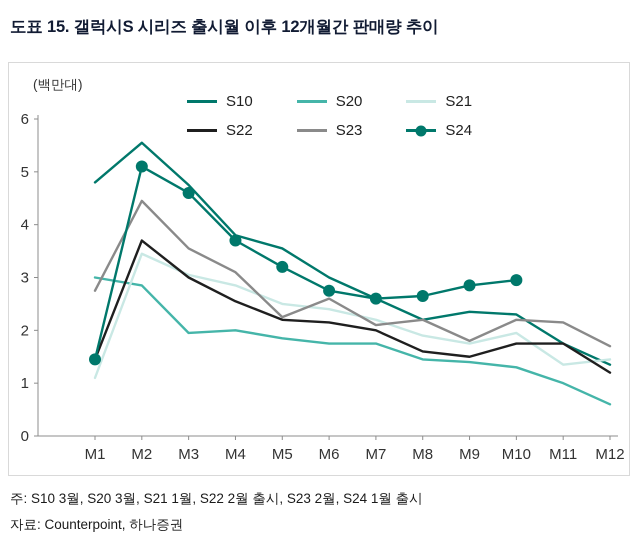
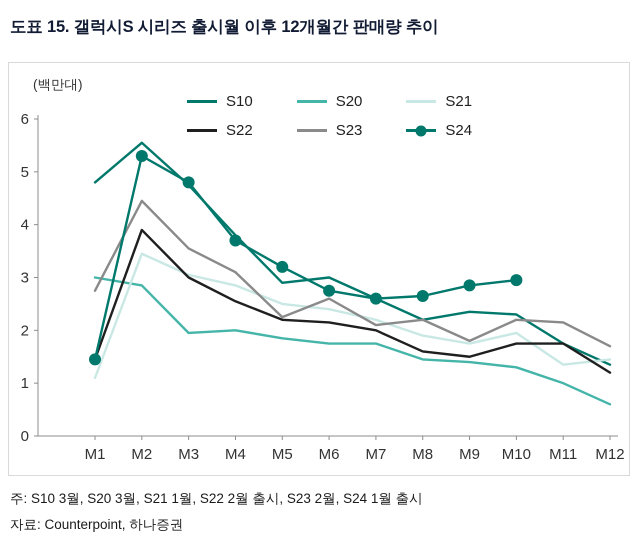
S22/M2: 3.7 -> 3.9
S24/M2: 5.1 -> 5.3
S24/M3: 4.6 -> 4.8
S10/M5: 3.5 -> 2.9
